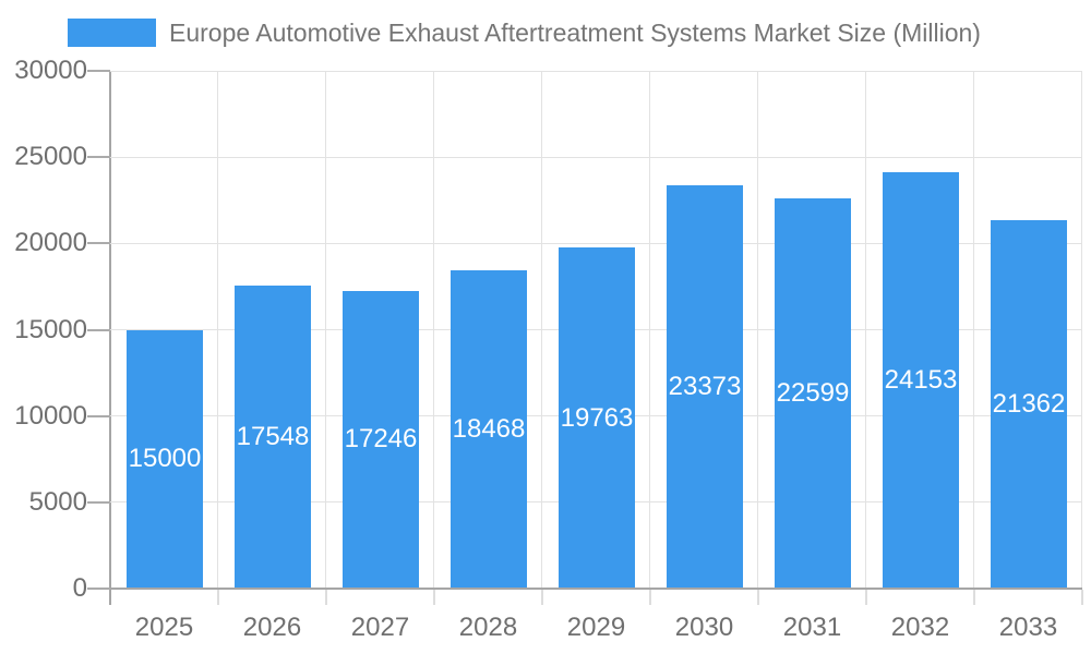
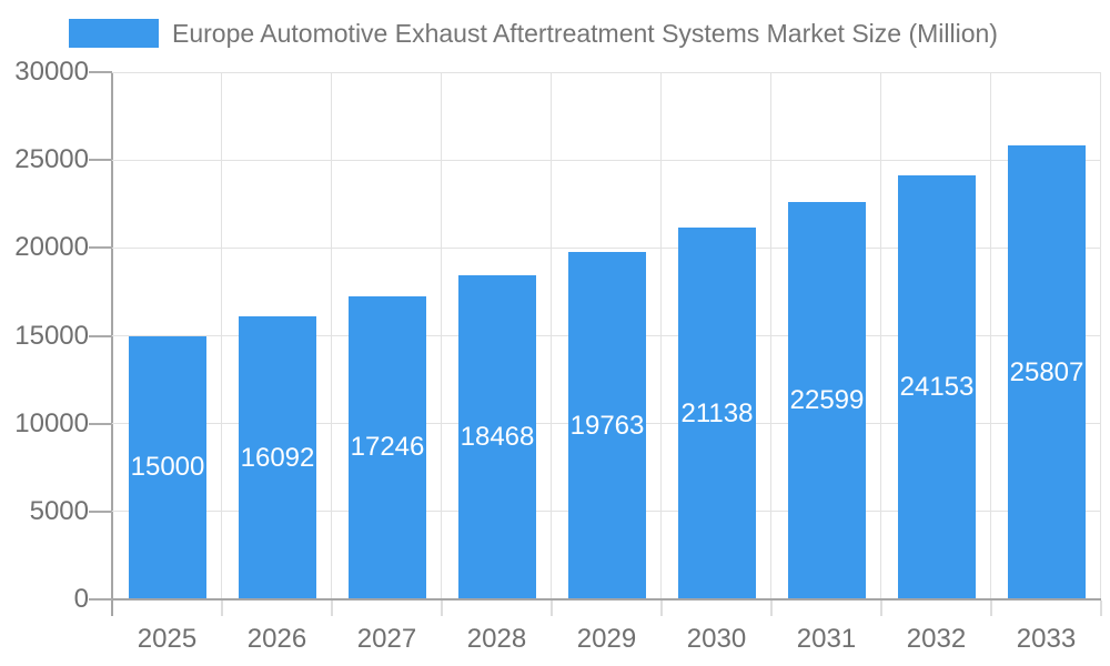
2026: 17548 -> 16092
2030: 23373 -> 21138
2033: 21362 -> 25807
